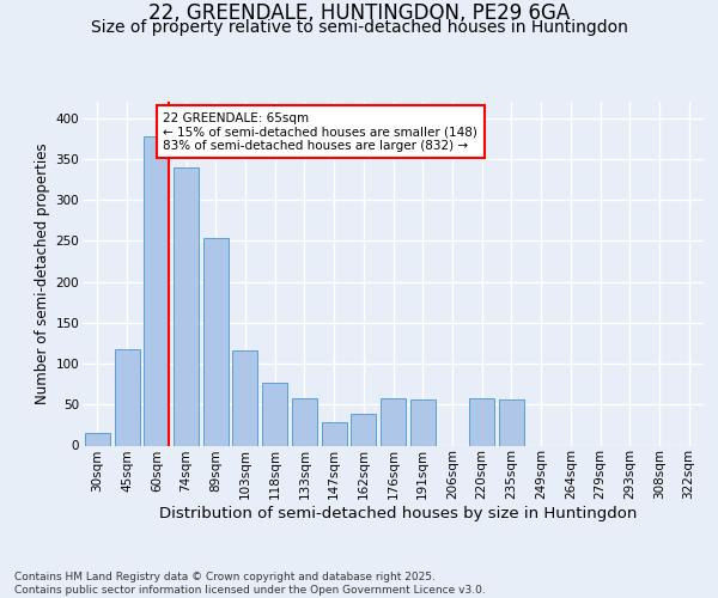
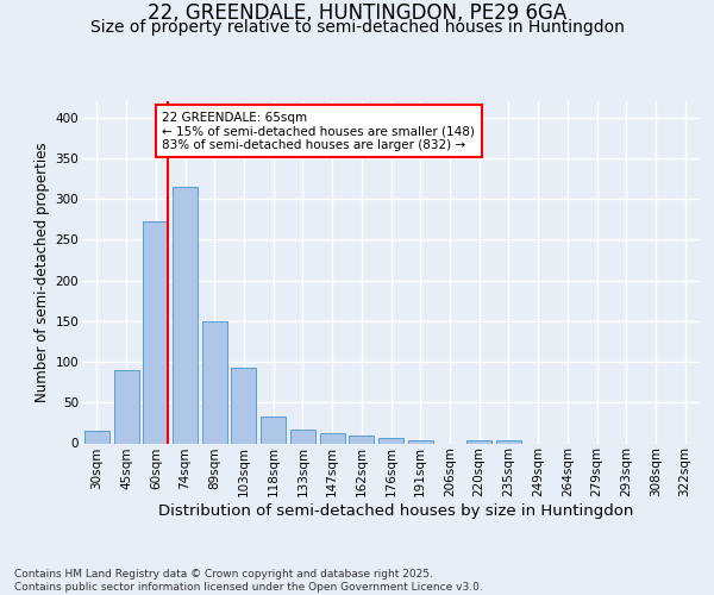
45sqm: 118 -> 90
60sqm: 378 -> 273
74sqm: 340 -> 315
89sqm: 254 -> 150
103sqm: 116 -> 93
118sqm: 76 -> 33
133sqm: 58 -> 17
147sqm: 28 -> 13
162sqm: 38 -> 10
176sqm: 58 -> 6
191sqm: 56 -> 3
220sqm: 58 -> 3
235sqm: 56 -> 4
